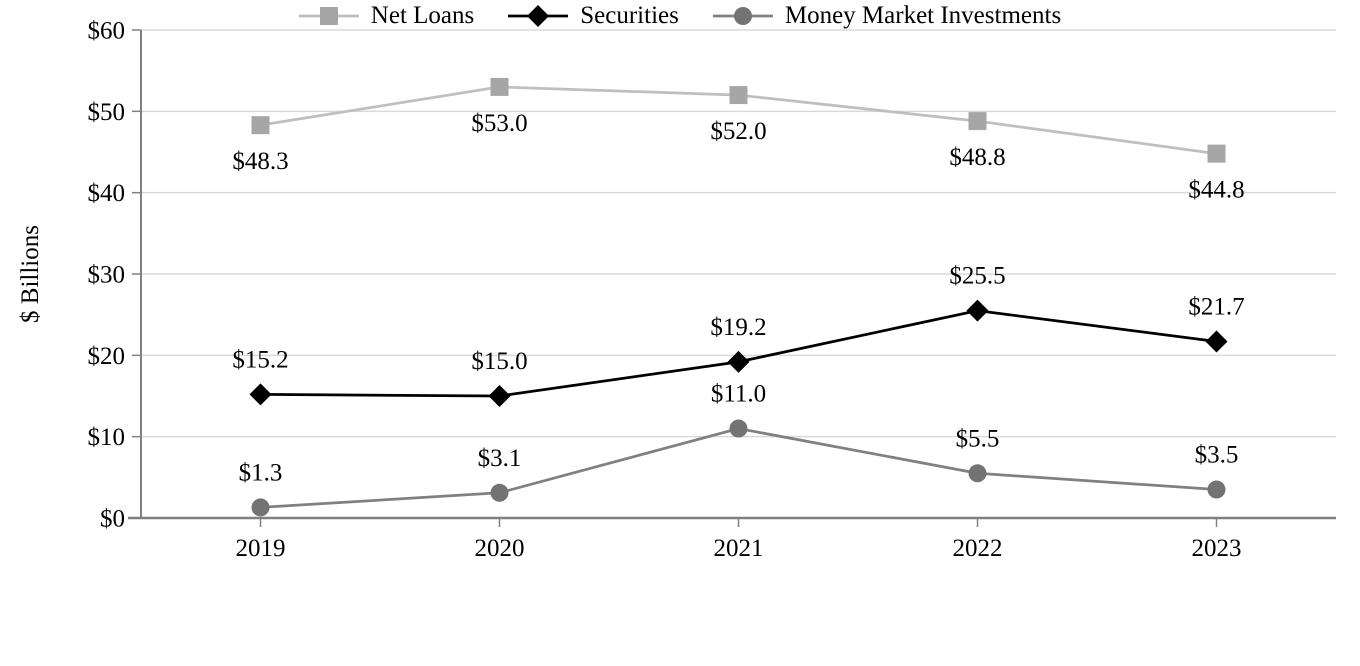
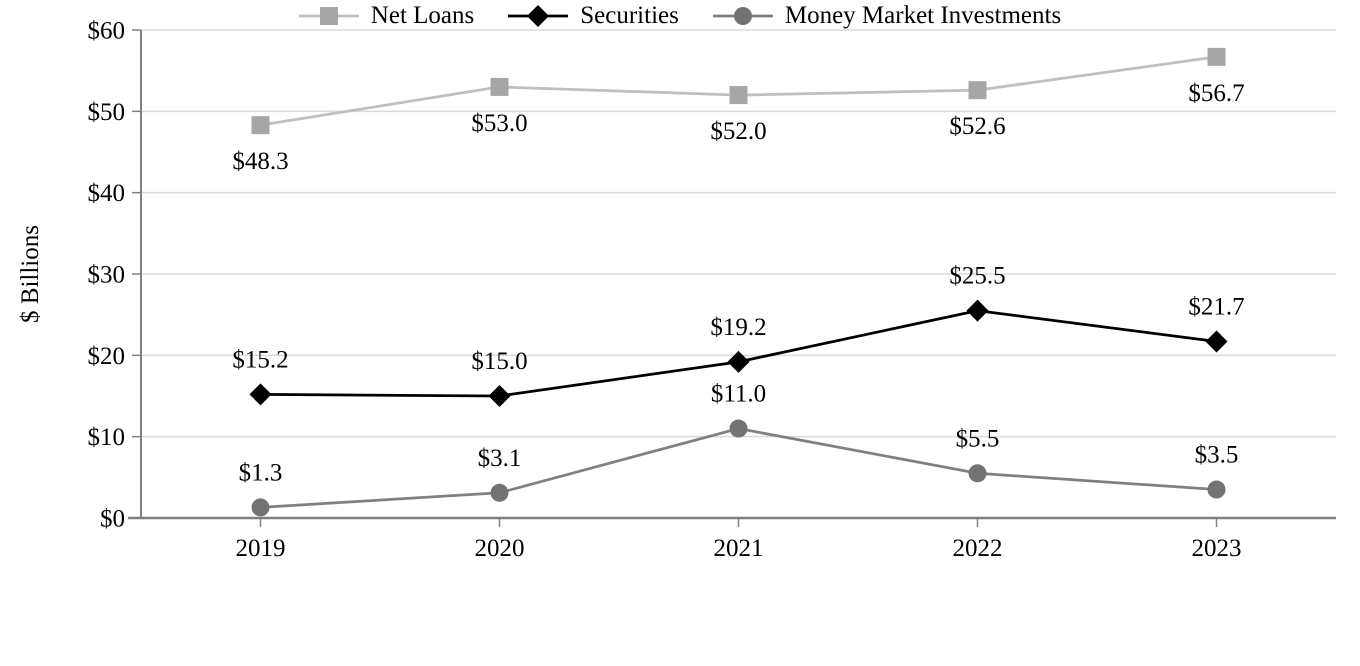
Net Loans/2022: $48.8 -> $52.6
Net Loans/2023: $44.8 -> $56.7
